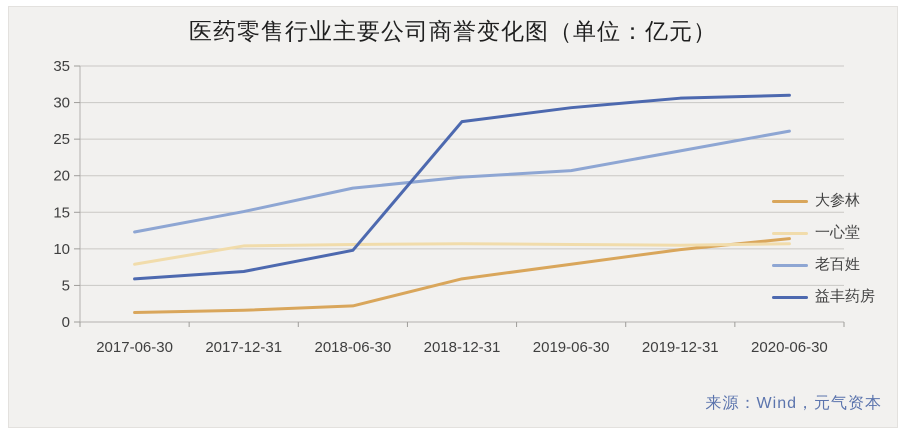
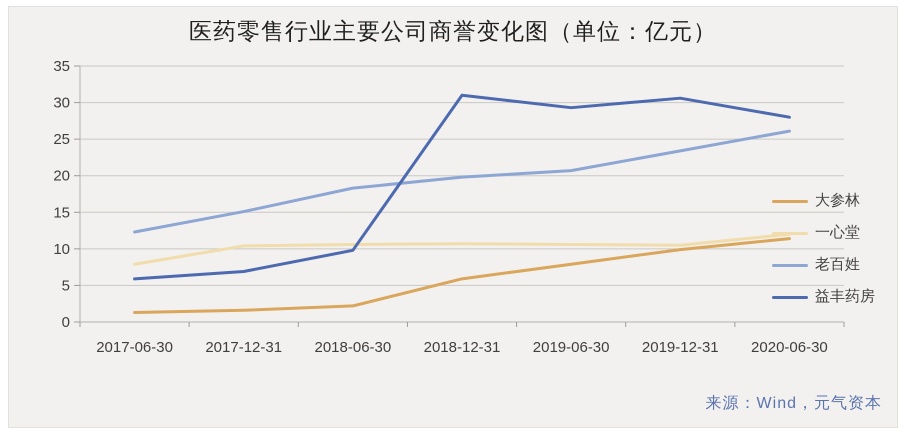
益丰药房/2018-12-31: 27 -> 31
一心堂/2020-06-30: 11 -> 12
益丰药房/2020-06-30: 31 -> 28
